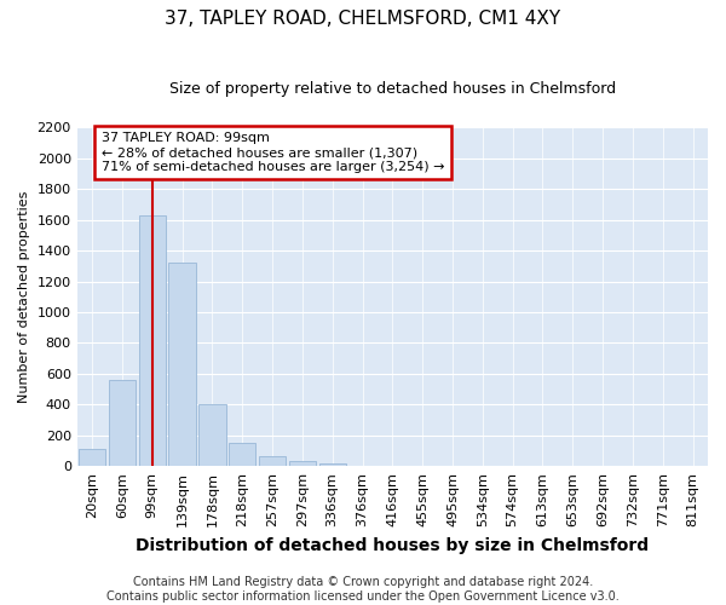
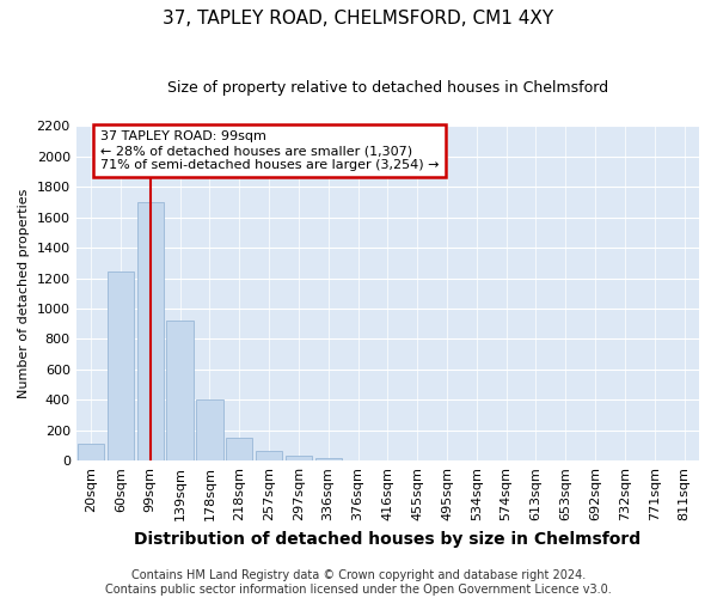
60sqm: 560 -> 1240
99sqm: 1630 -> 1700
139sqm: 1320 -> 920
